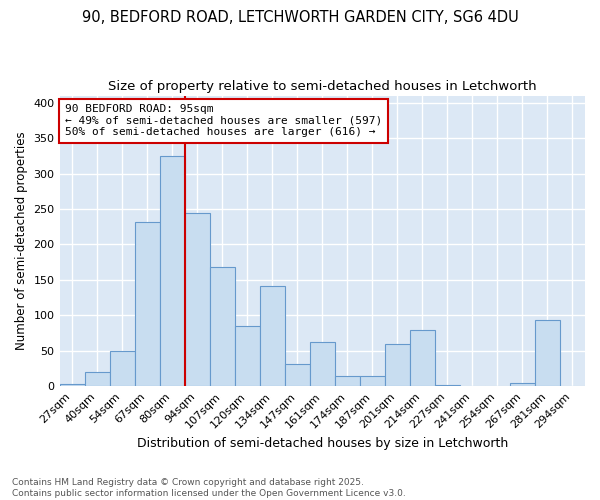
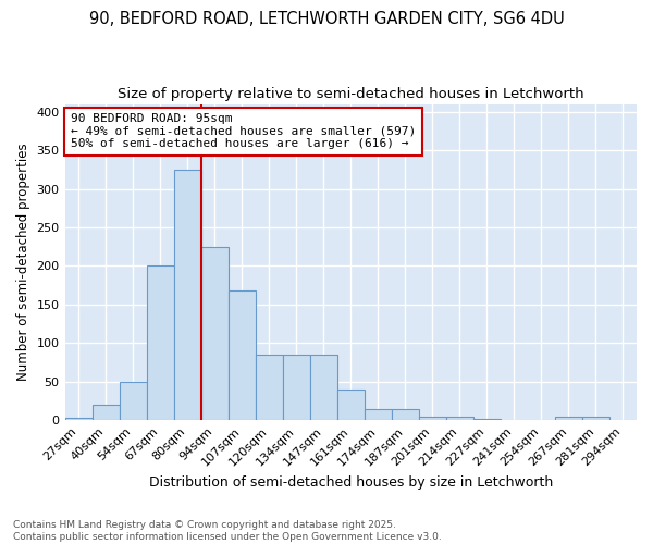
67sqm: 232 -> 200
94sqm: 244 -> 225
134sqm: 142 -> 85
147sqm: 32 -> 85
161sqm: 62 -> 40
201sqm: 60 -> 5
214sqm: 80 -> 5
281sqm: 94 -> 5
